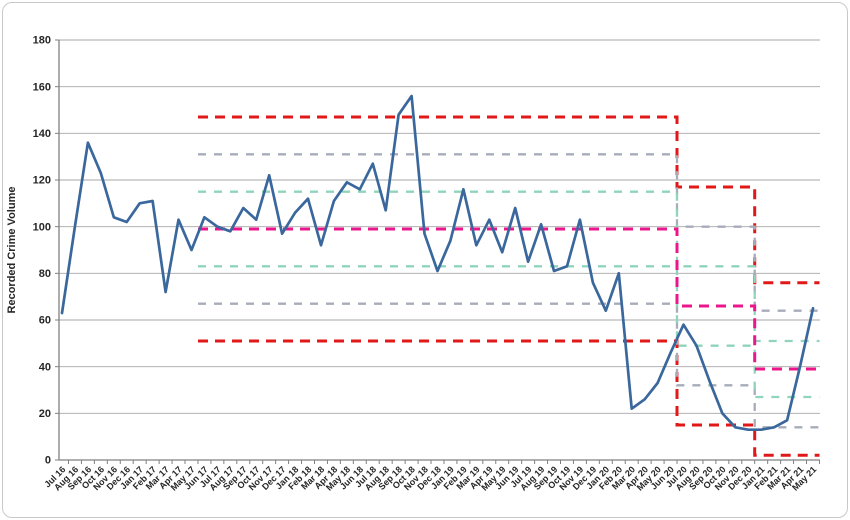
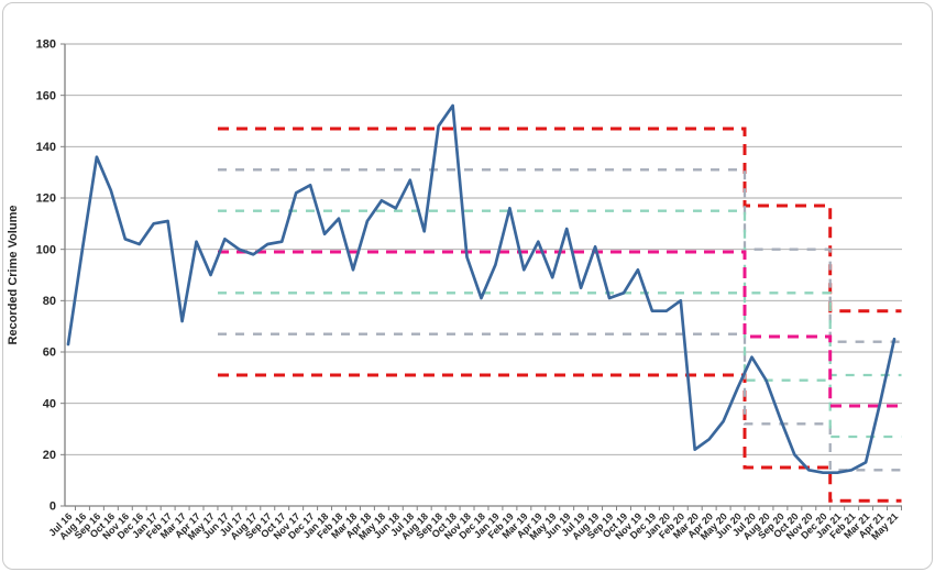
Sep 17: 108 -> 102
Dec 17: 97 -> 125
Nov 19: 103 -> 92
Jan 20: 64 -> 76
